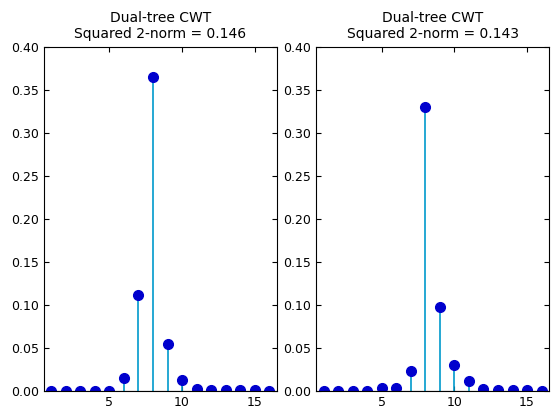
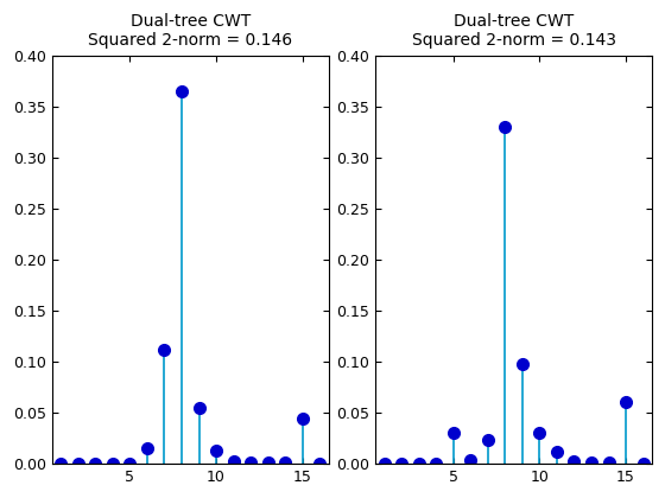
Dual-tree CWT Squared 2-norm = 0.146/15: 0.001 -> 0.044
Dual-tree CWT Squared 2-norm = 0.143/5: 0.003 -> 0.030
Dual-tree CWT Squared 2-norm = 0.143/15: 0.001 -> 0.060
